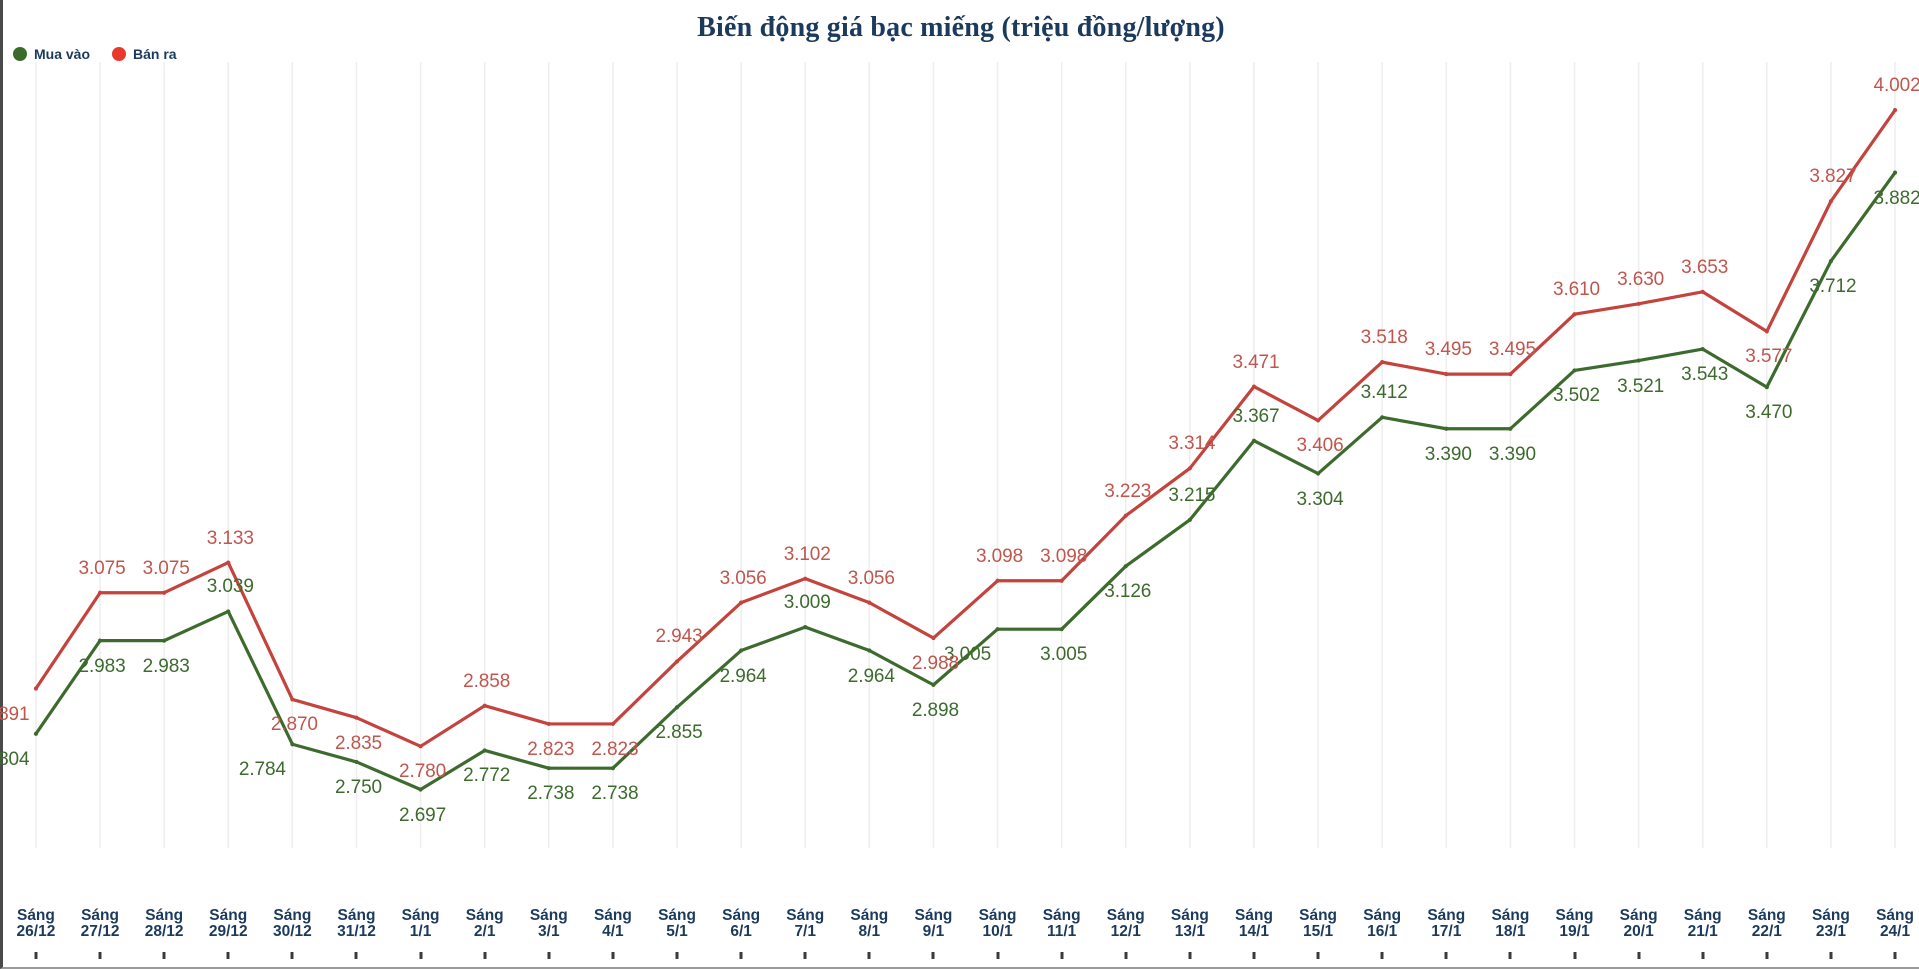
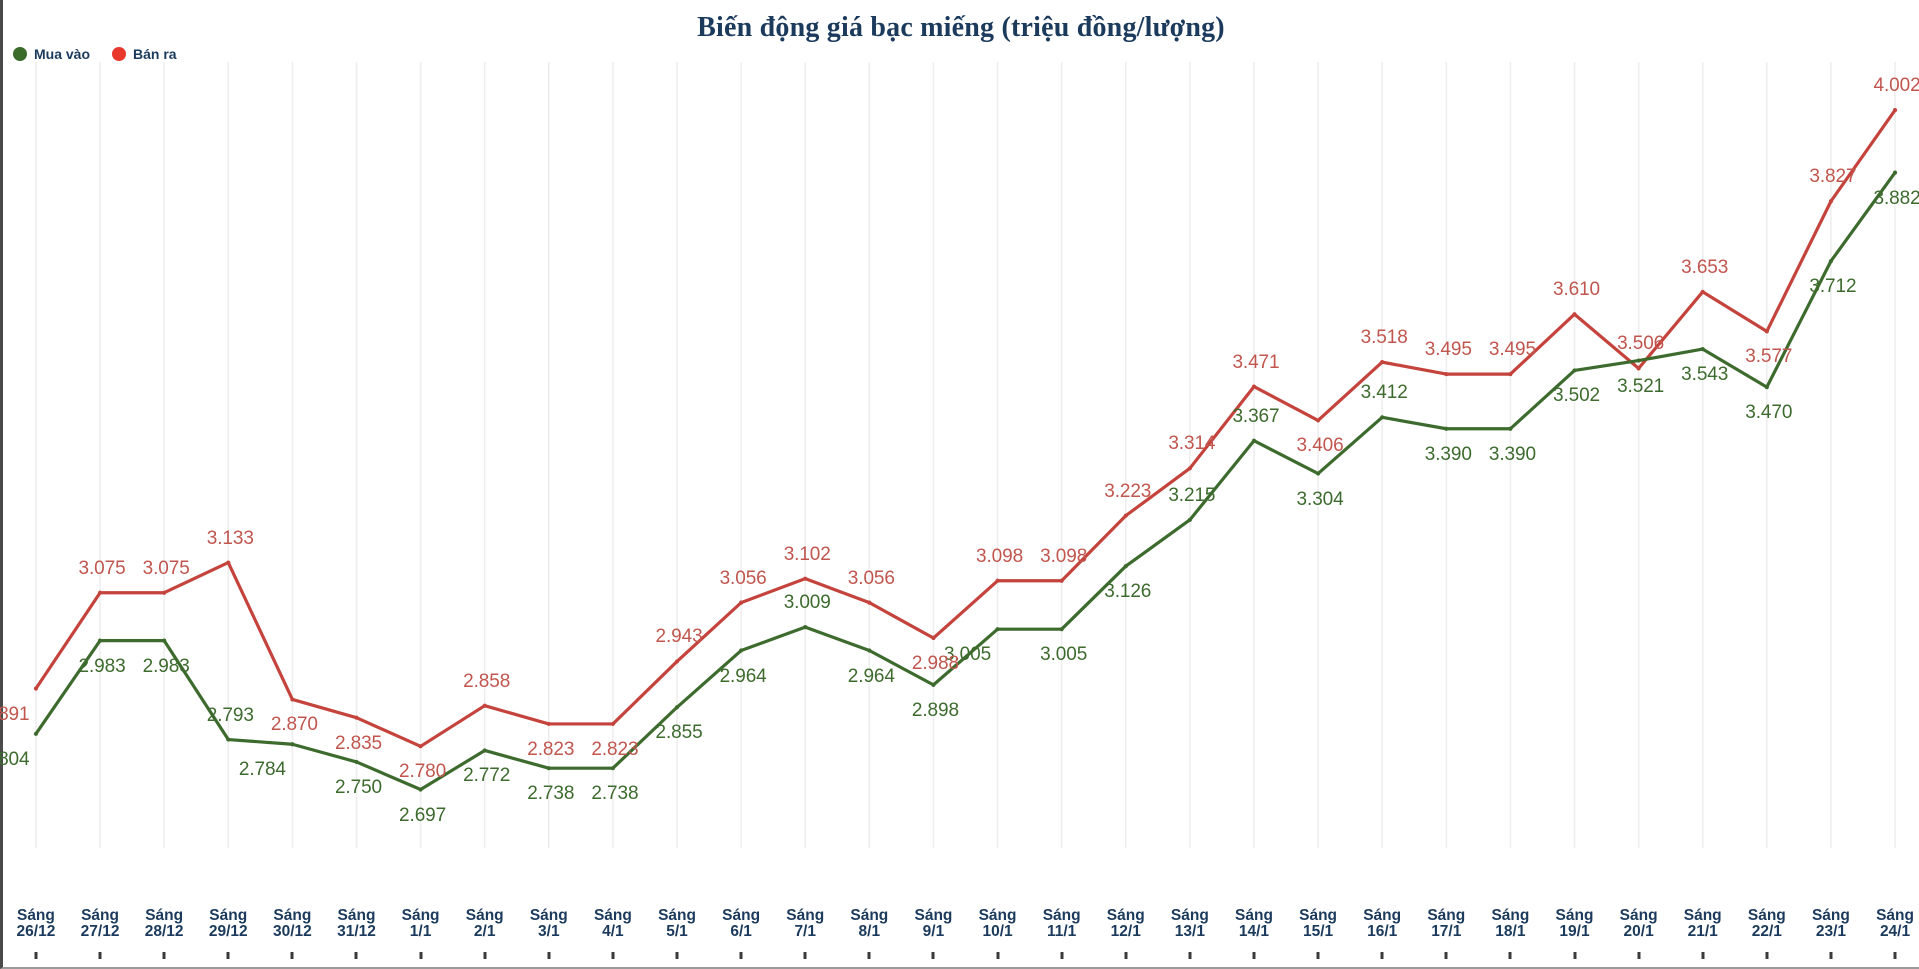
Mua vào/Sáng 29/12: 3.039 -> 2.793
Bán ra/Sáng 20/1: 3.630 -> 3.506
